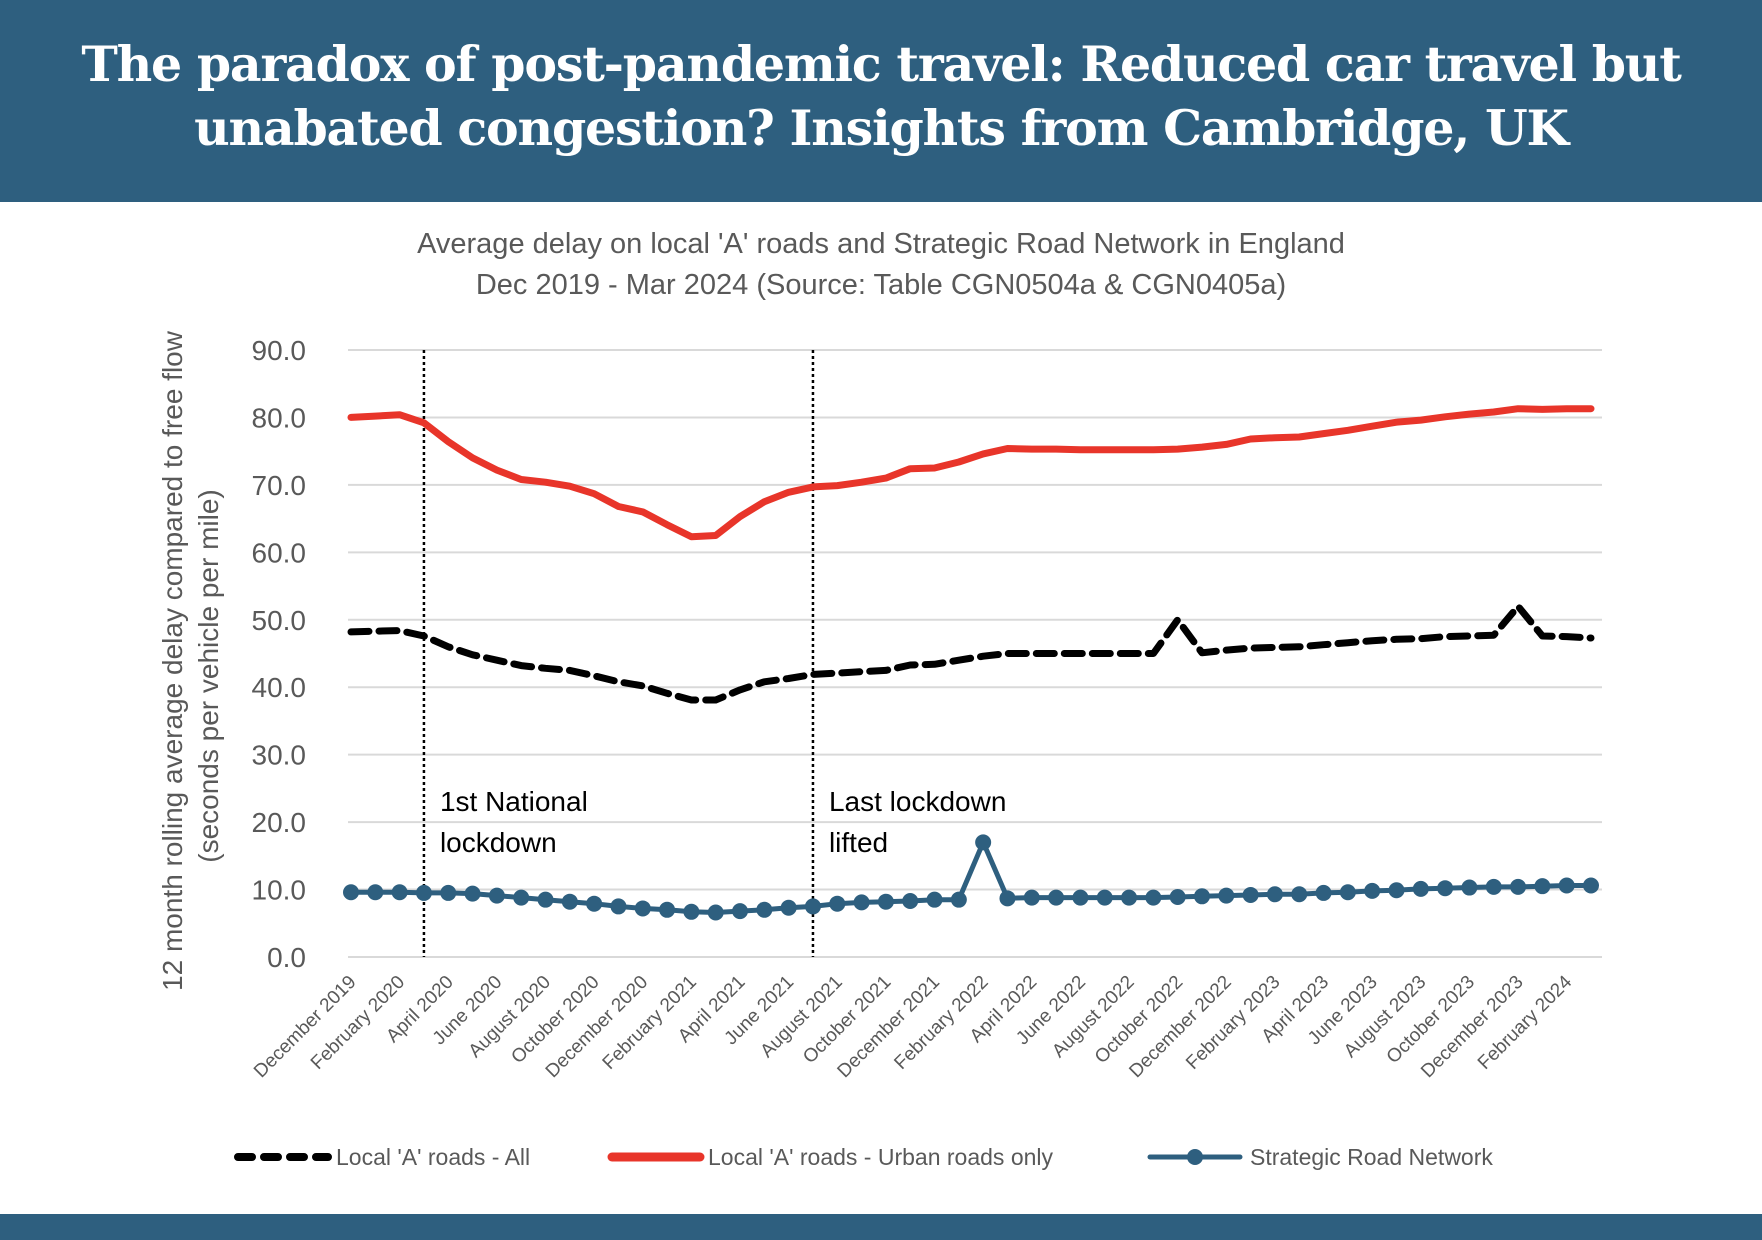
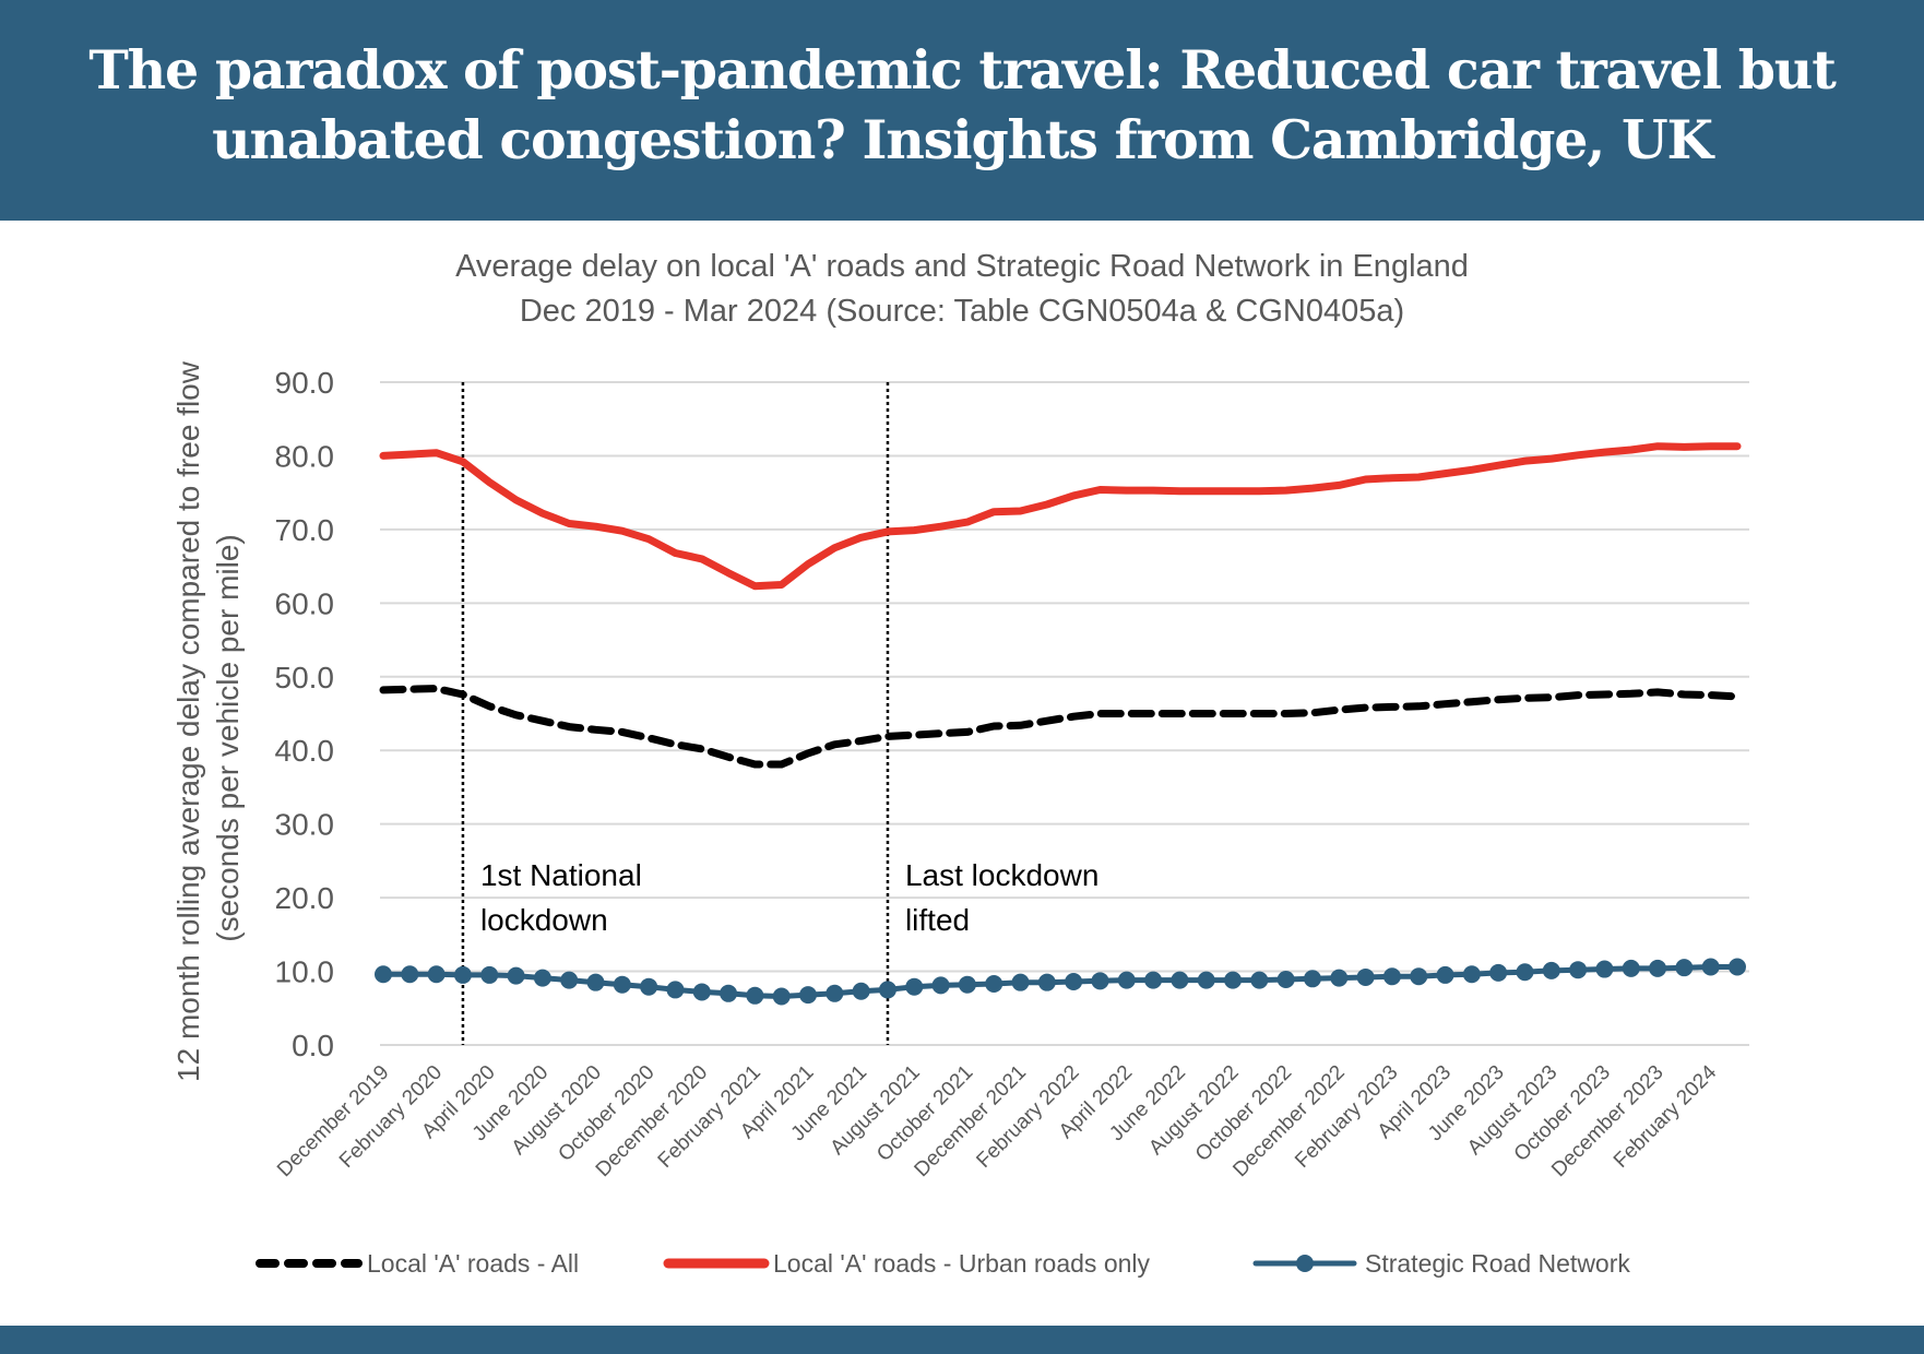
Strategic Road Network/February 2022: 17 -> 9
Local 'A' roads - All/October 2022: 50 -> 45
Local 'A' roads - All/December 2023: 52 -> 48
